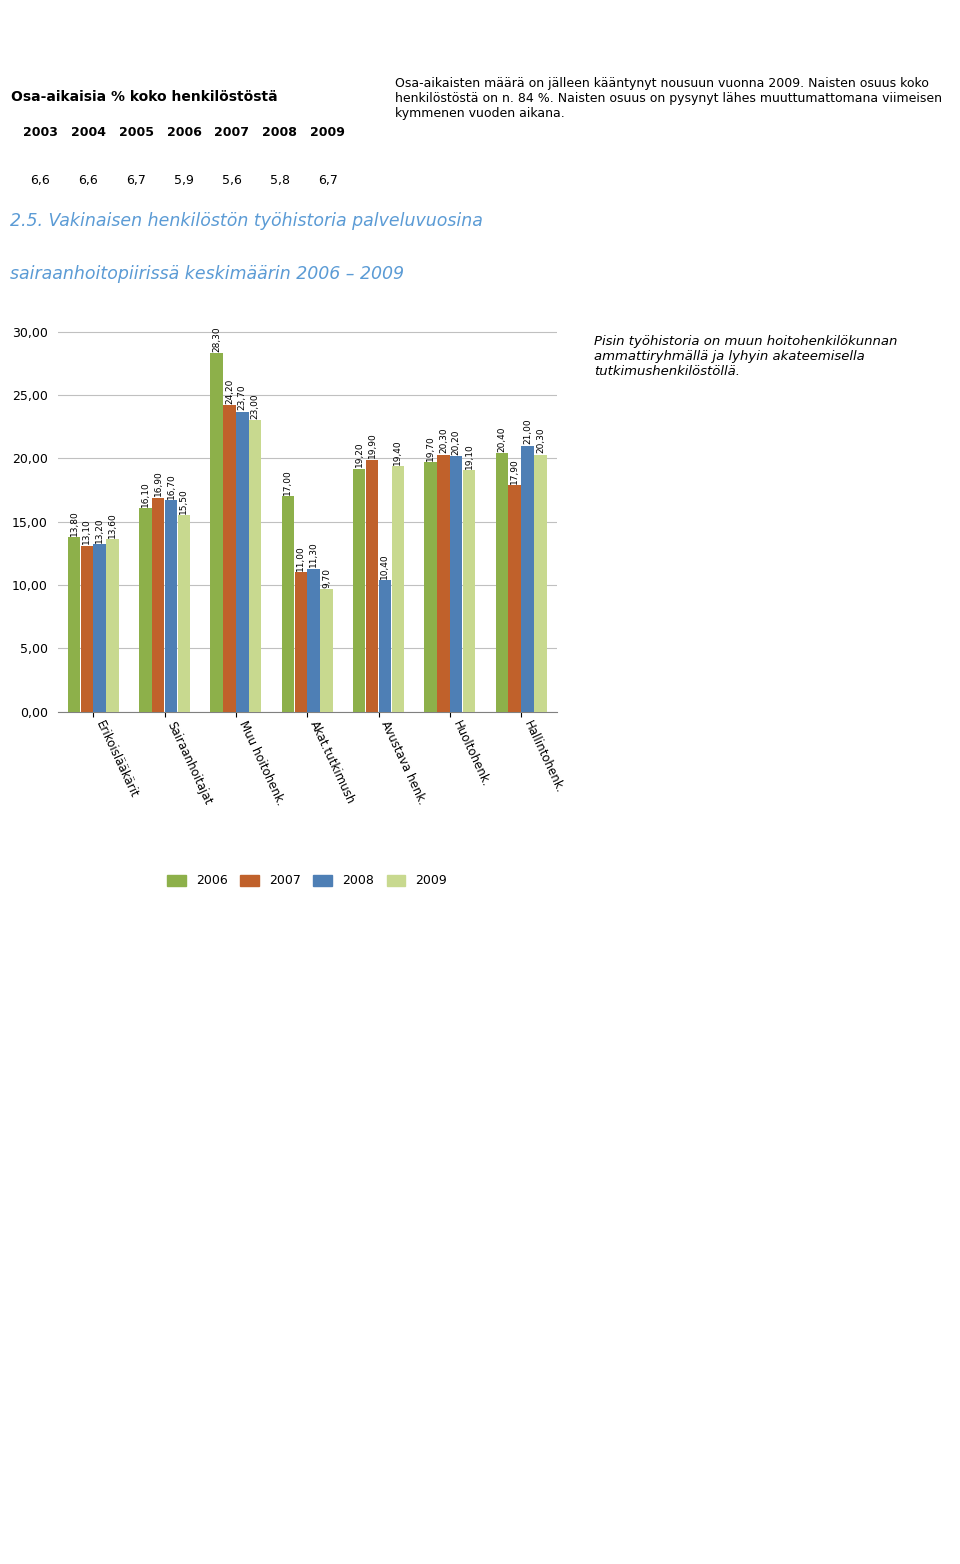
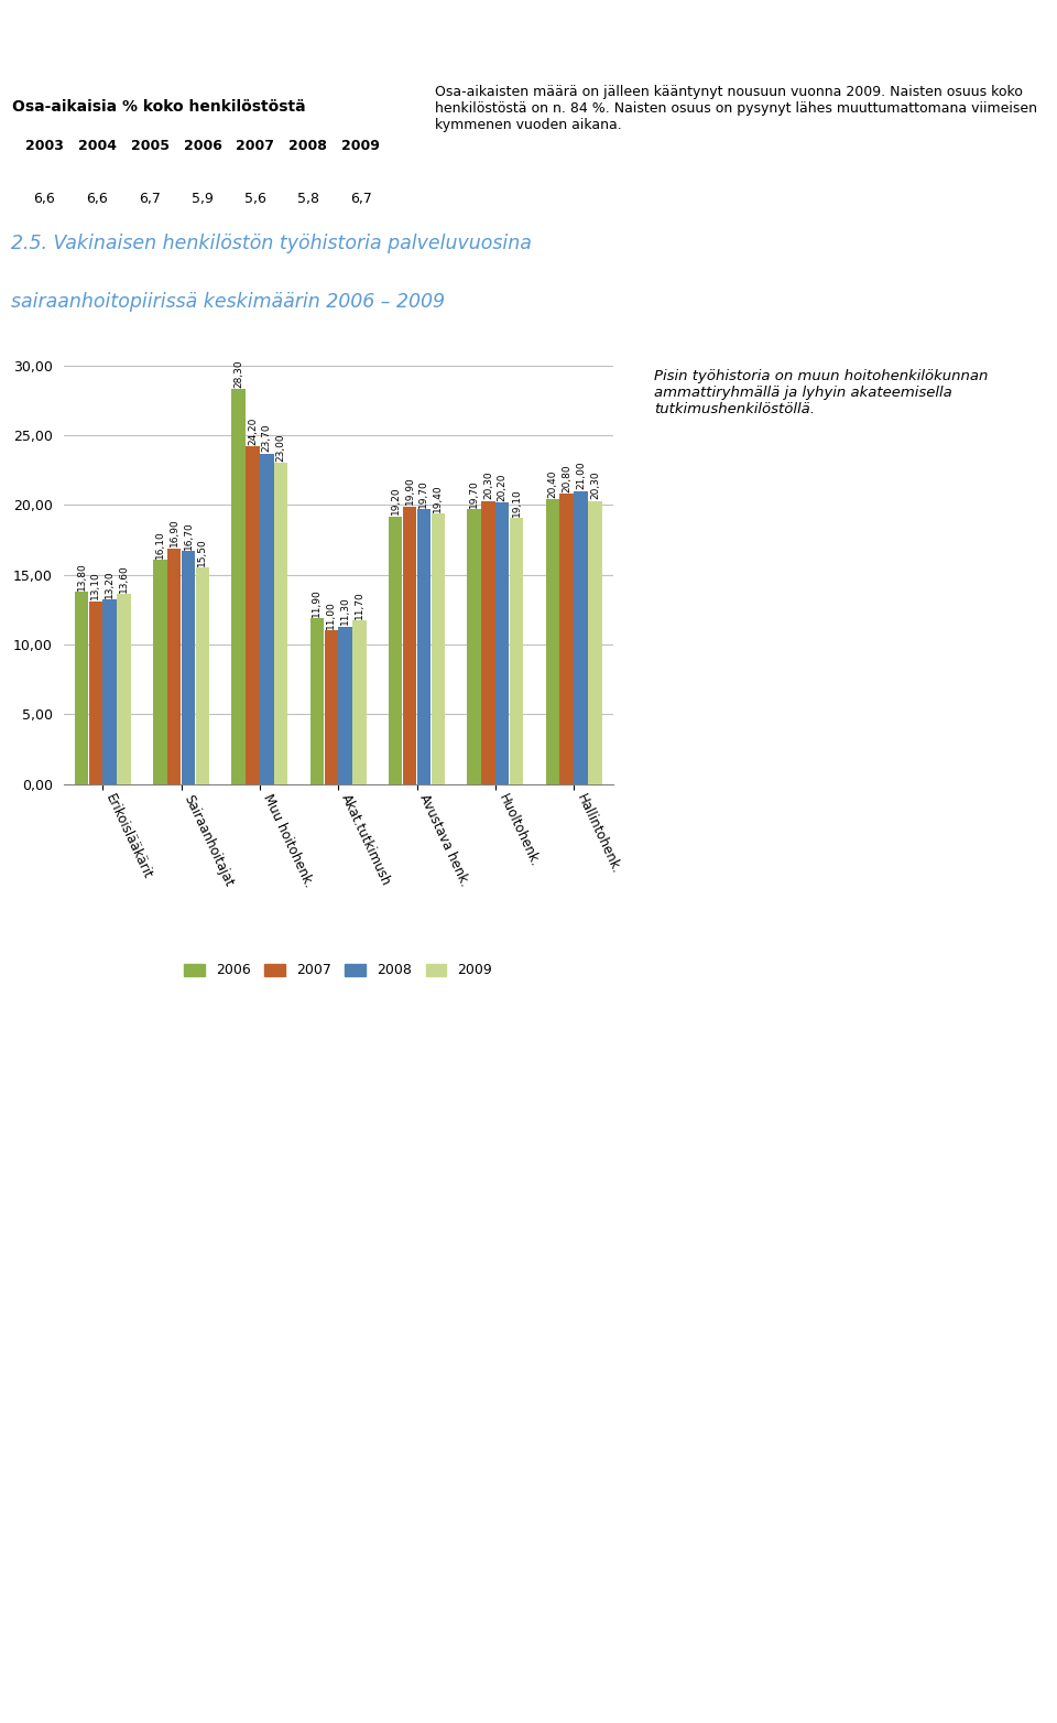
2006/Akat.tutkimush: 17,00 -> 11,90
2009/Akat.tutkimush: 9,70 -> 11,70
2008/Avustava henk.: 10,40 -> 19,70
2007/Hallintohenk.: 17,90 -> 20,80
